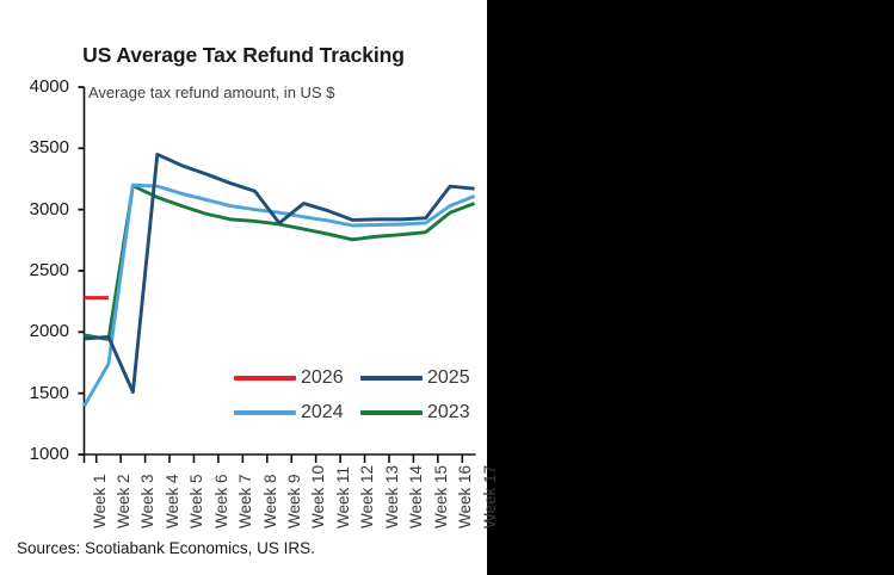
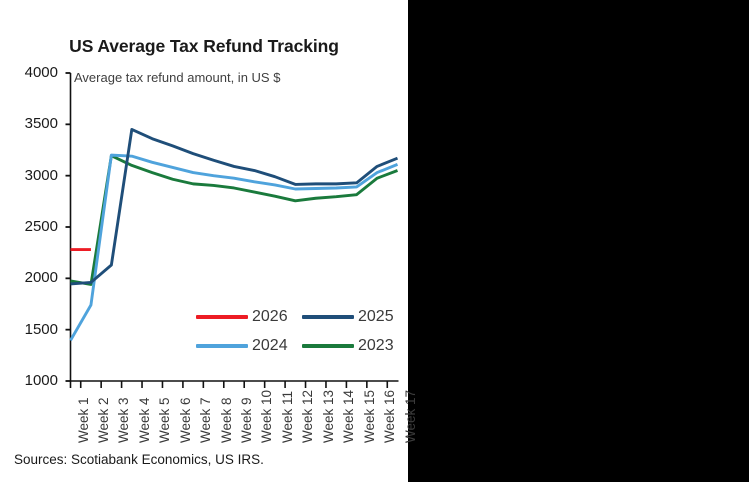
2025/Week 3: 1510 -> 2130
2025/Week 9: 2890 -> 3090
2025/Week 16: 3190 -> 3090
